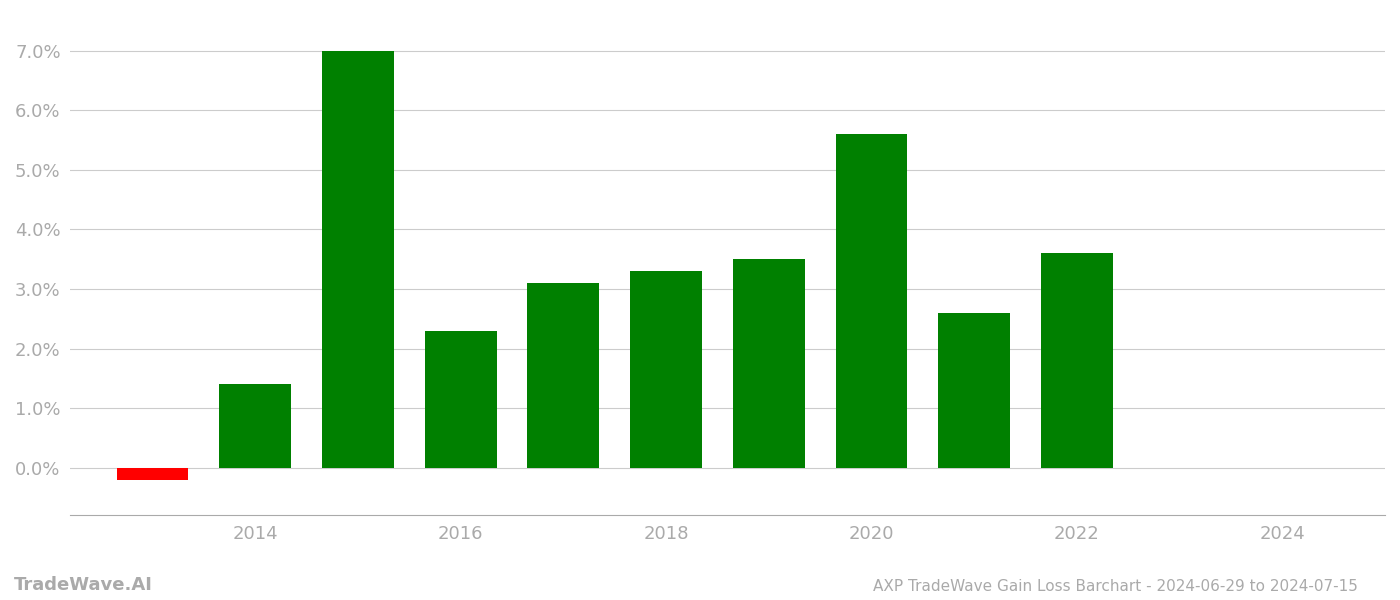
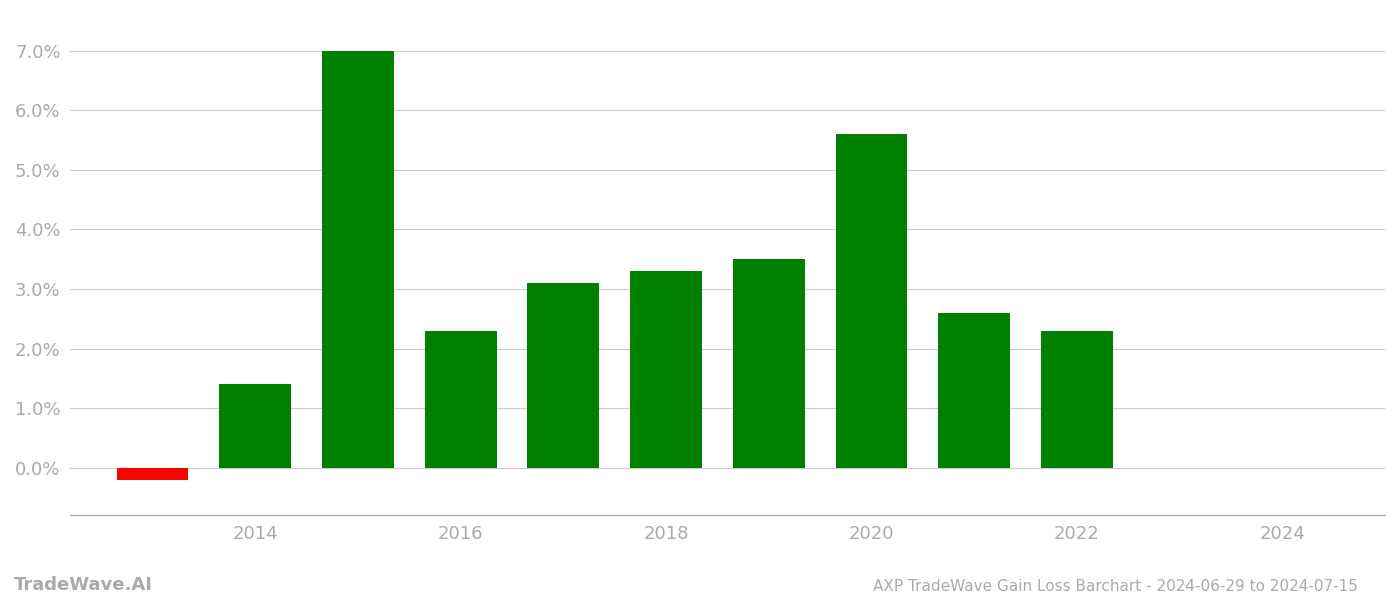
2022: 3.6% -> 2.3%
